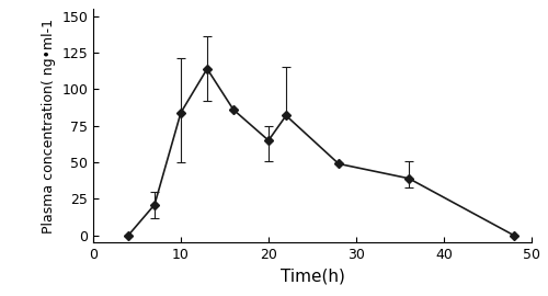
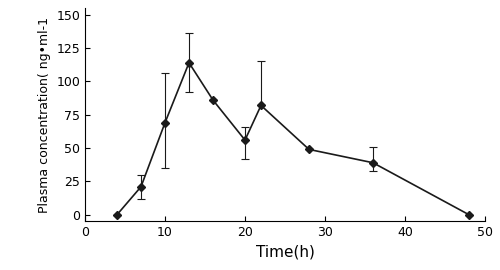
10: 84 -> 69
20: 65 -> 56
